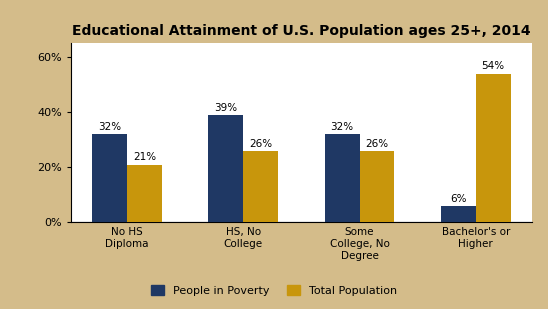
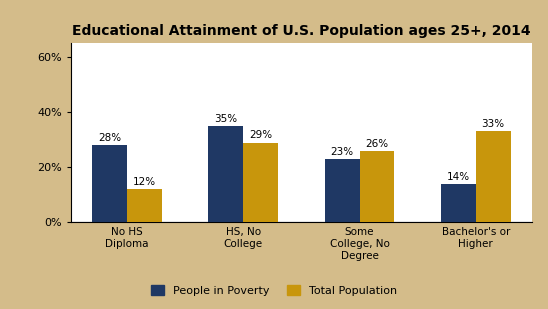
People in Poverty/No HS Diploma: 32% -> 28%
Total Population/No HS Diploma: 21% -> 12%
People in Poverty/HS, No College: 39% -> 35%
Total Population/HS, No College: 26% -> 29%
People in Poverty/Some College, No Degree: 32% -> 23%
People in Poverty/Bachelor's or Higher: 6% -> 14%
Total Population/Bachelor's or Higher: 54% -> 33%
